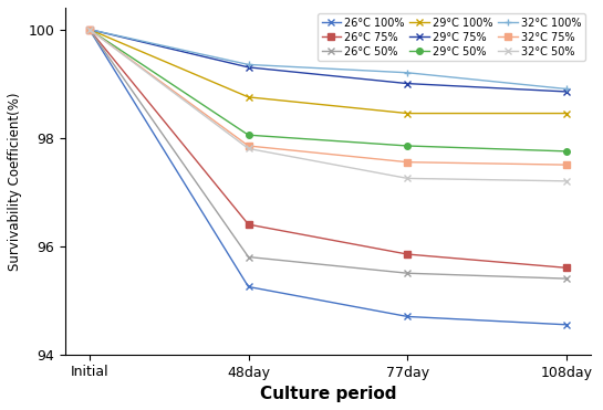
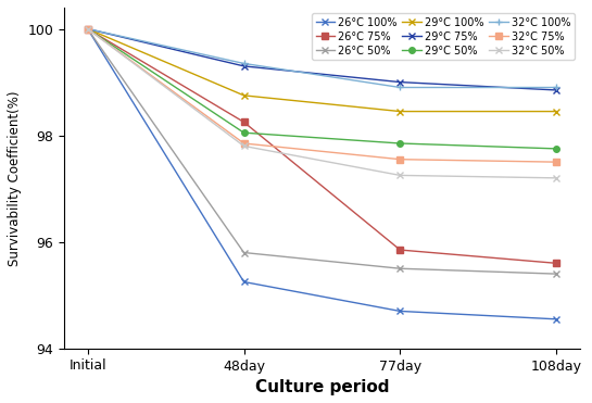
26°C 75%/48day: 96.40 -> 98.25
32°C 100%/77day: 99.20 -> 98.90
